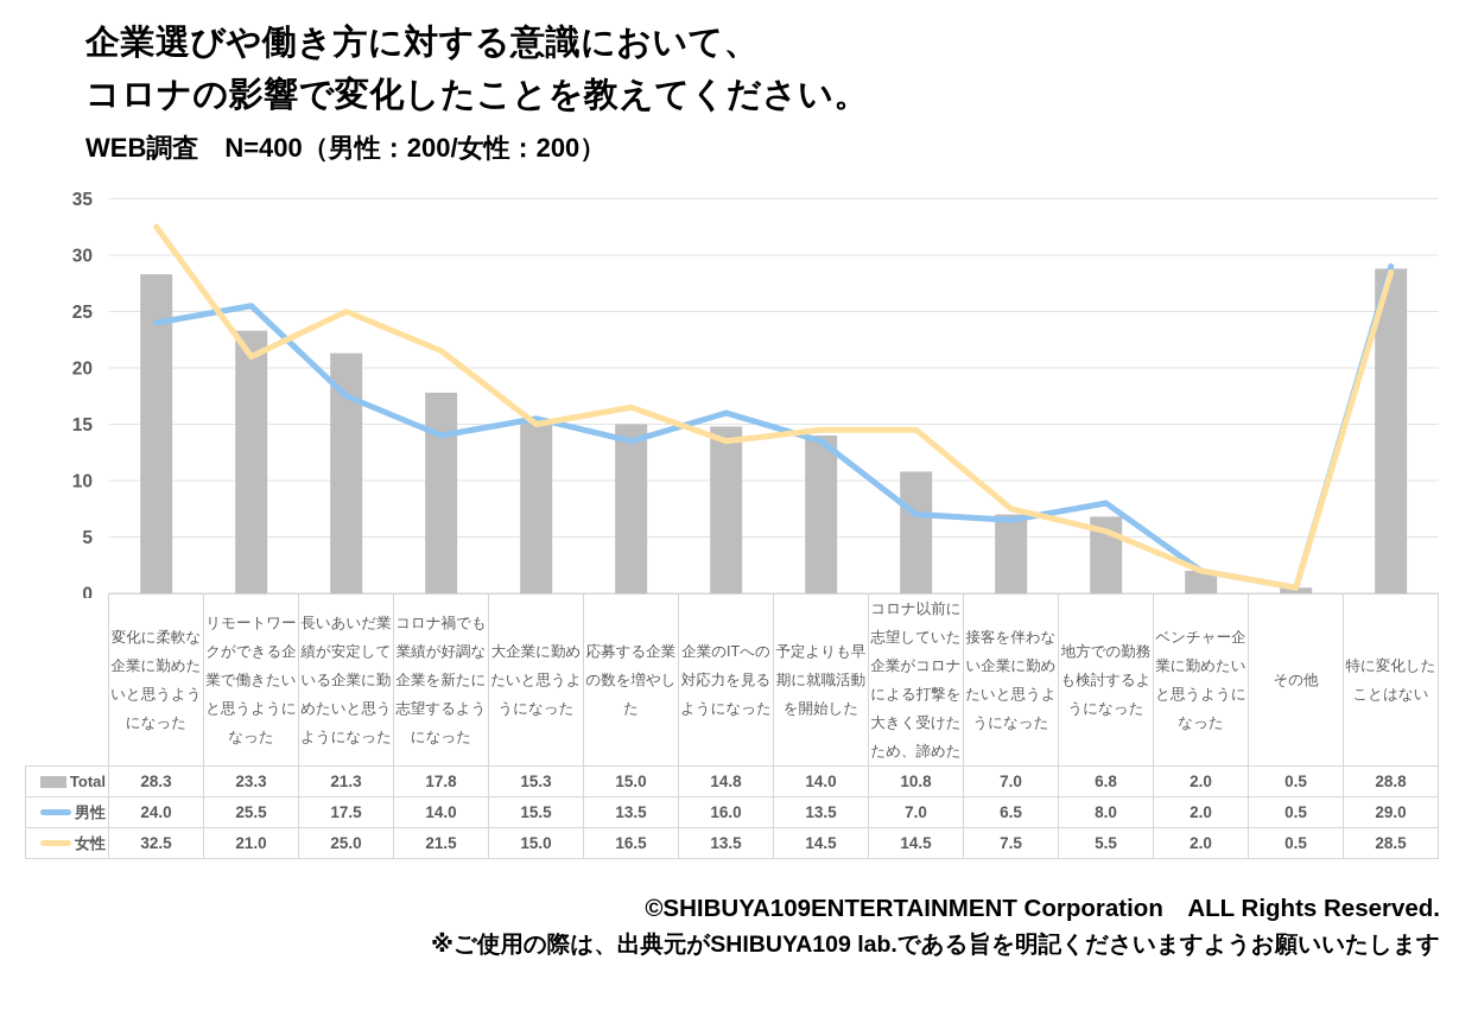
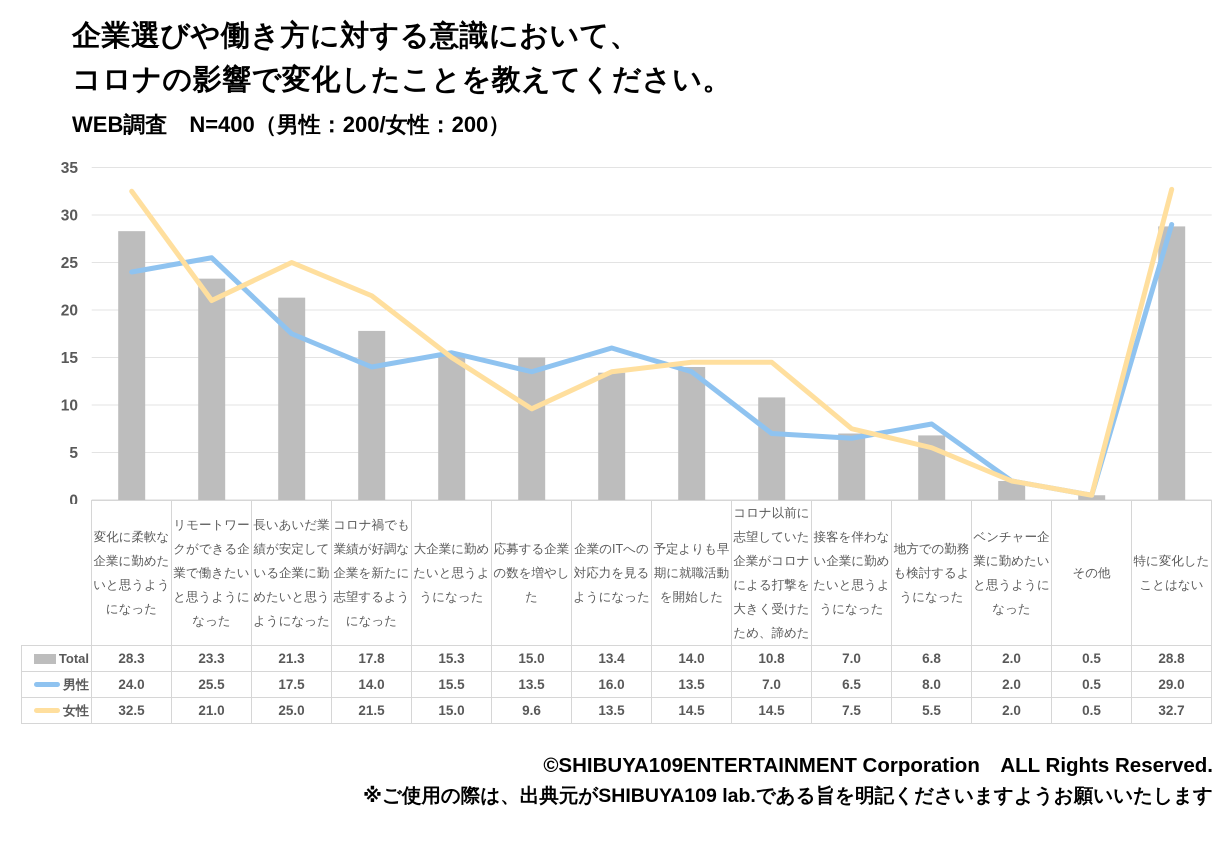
女性/応募する企業の数を増やした: 16.5 -> 9.6
Total/企業のITへの対応力を見るようになった: 14.8 -> 13.4
女性/特に変化したことはない: 28.5 -> 32.7
